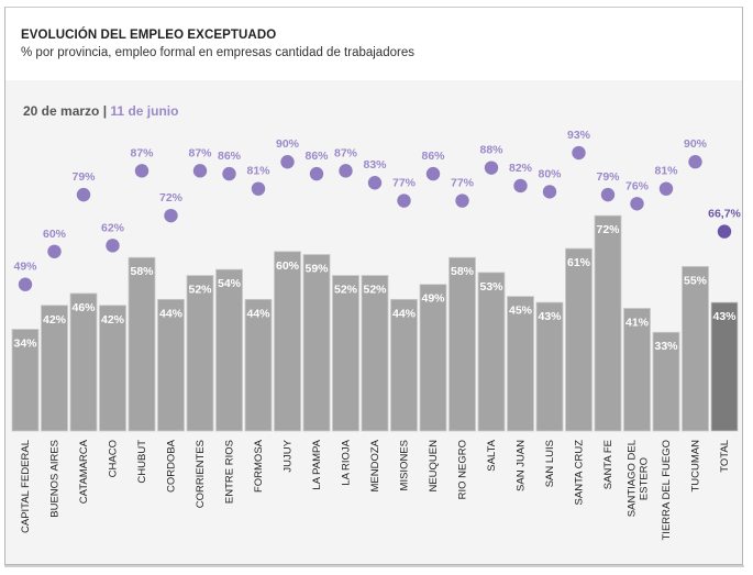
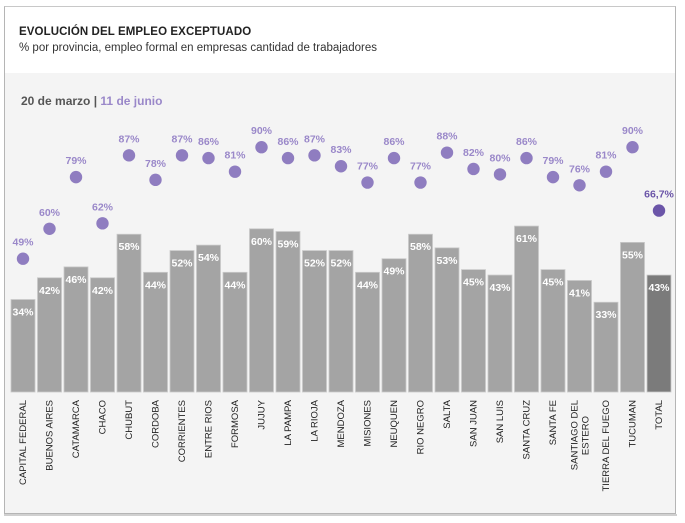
11 de junio/CORDOBA: 72% -> 78%
11 de junio/SANTA CRUZ: 93% -> 86%
20 de marzo/SANTA FE: 72% -> 45%
